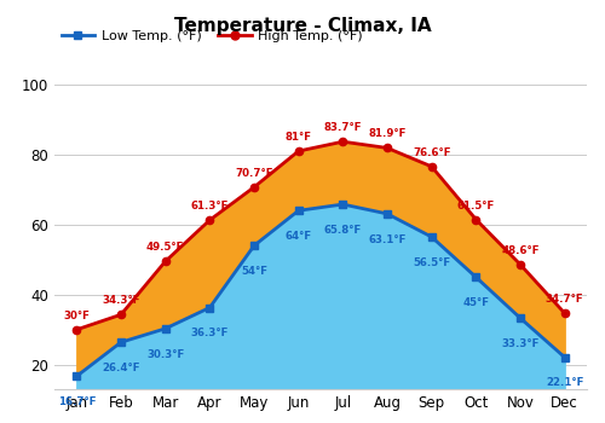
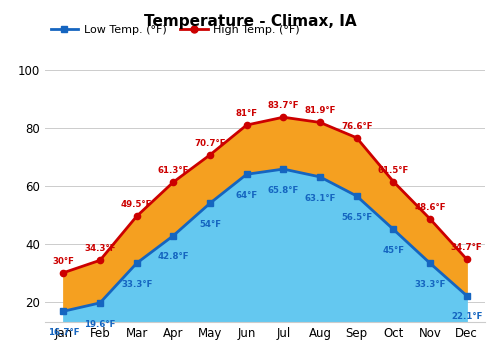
Low Temp. (°F)/Feb: 26.4°F -> 19.6°F
Low Temp. (°F)/Mar: 30.3°F -> 33.3°F
Low Temp. (°F)/Apr: 36.3°F -> 42.8°F
